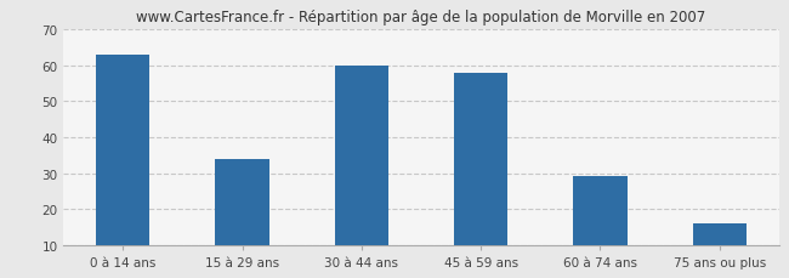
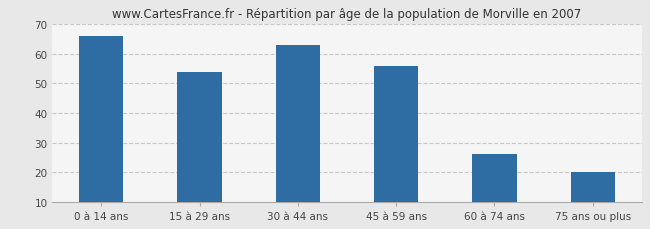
0 à 14 ans: 63 -> 66
15 à 29 ans: 34 -> 54
30 à 44 ans: 60 -> 63
45 à 59 ans: 58 -> 56
60 à 74 ans: 29 -> 26
75 ans ou plus: 16 -> 20
